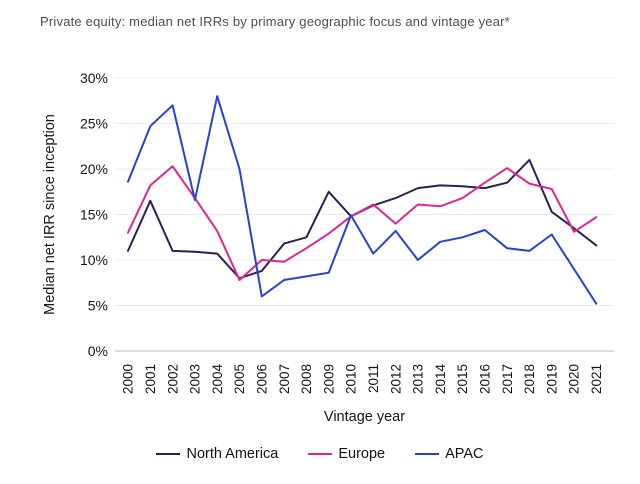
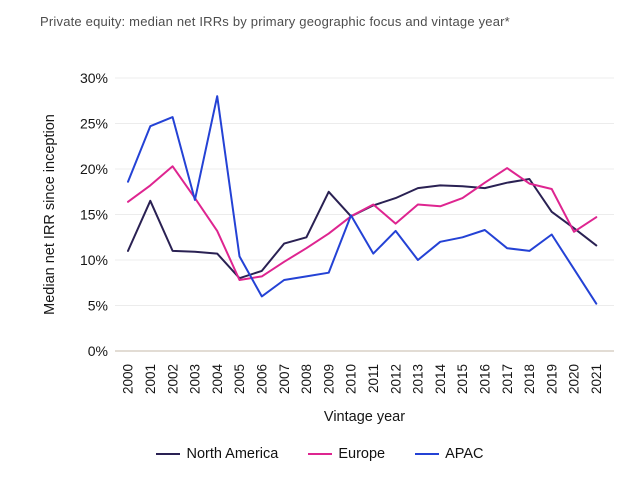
Europe/2000: 13% -> 16%
APAC/2002: 27% -> 26%
APAC/2005: 20% -> 10%
Europe/2006: 10% -> 8%
North America/2018: 21% -> 19%
